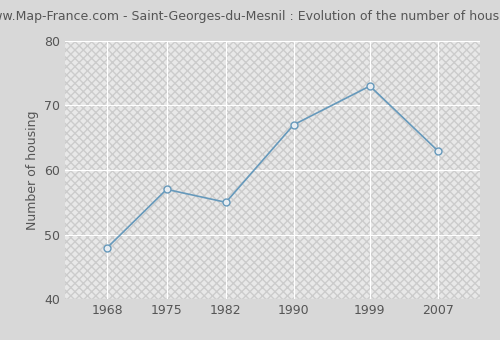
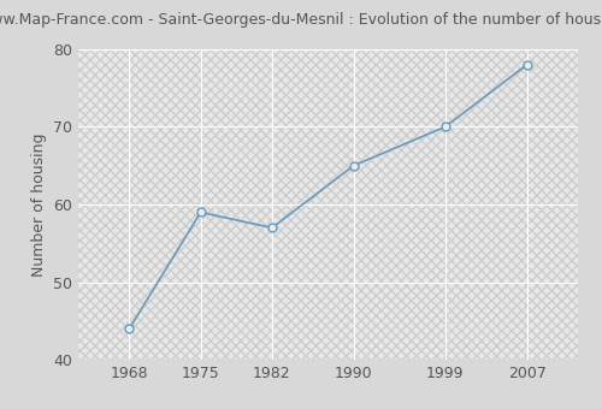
1968: 48 -> 44
1975: 57 -> 59
1982: 55 -> 57
1990: 67 -> 65
1999: 73 -> 70
2007: 63 -> 78
